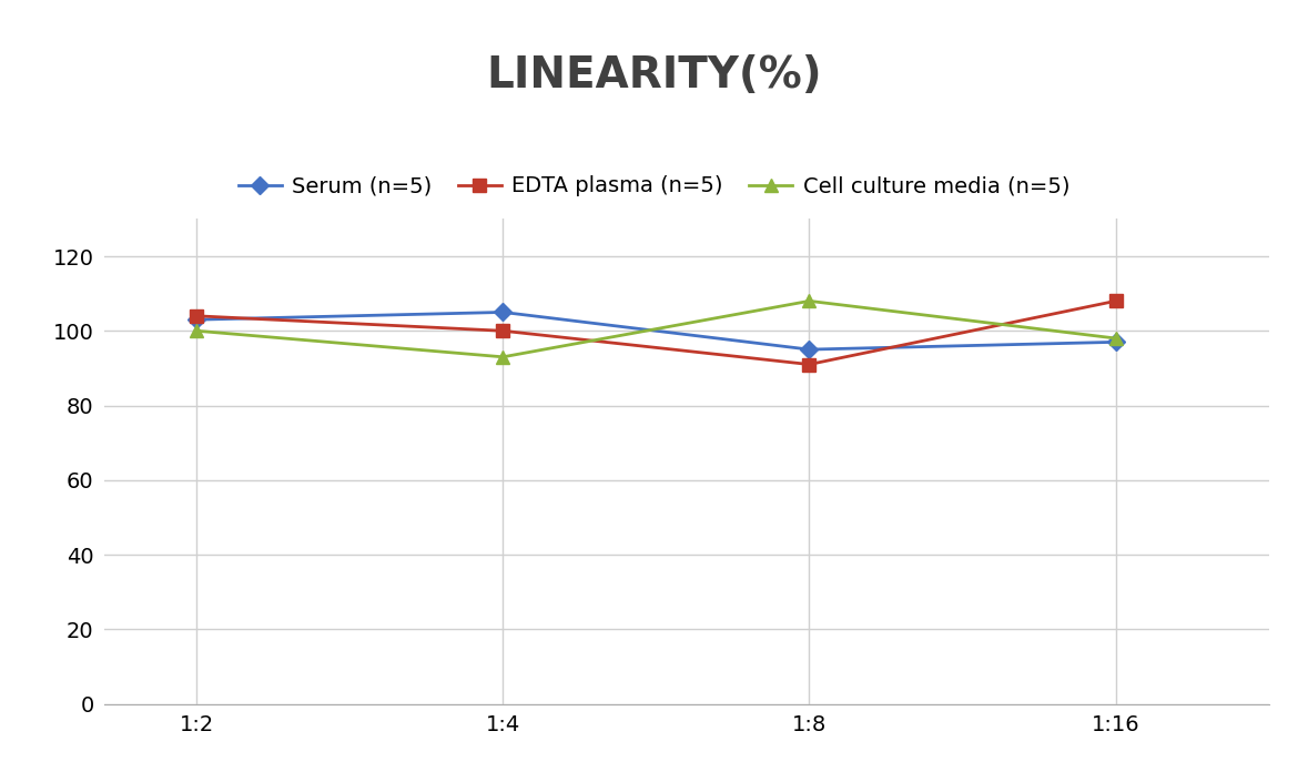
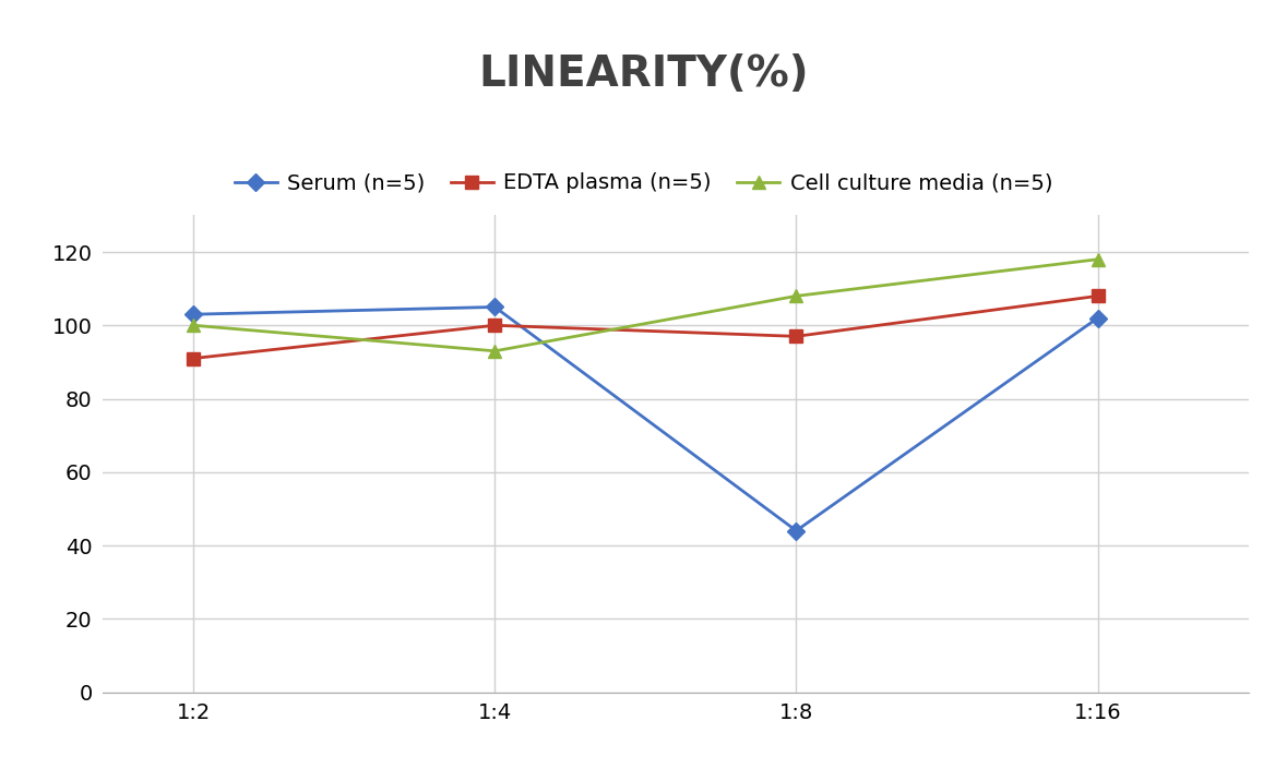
EDTA plasma (n=5)/1:2: 104 -> 91
Serum (n=5)/1:8: 95 -> 44
EDTA plasma (n=5)/1:8: 91 -> 97
Serum (n=5)/1:16: 97 -> 102
Cell culture media (n=5)/1:16: 98 -> 118
